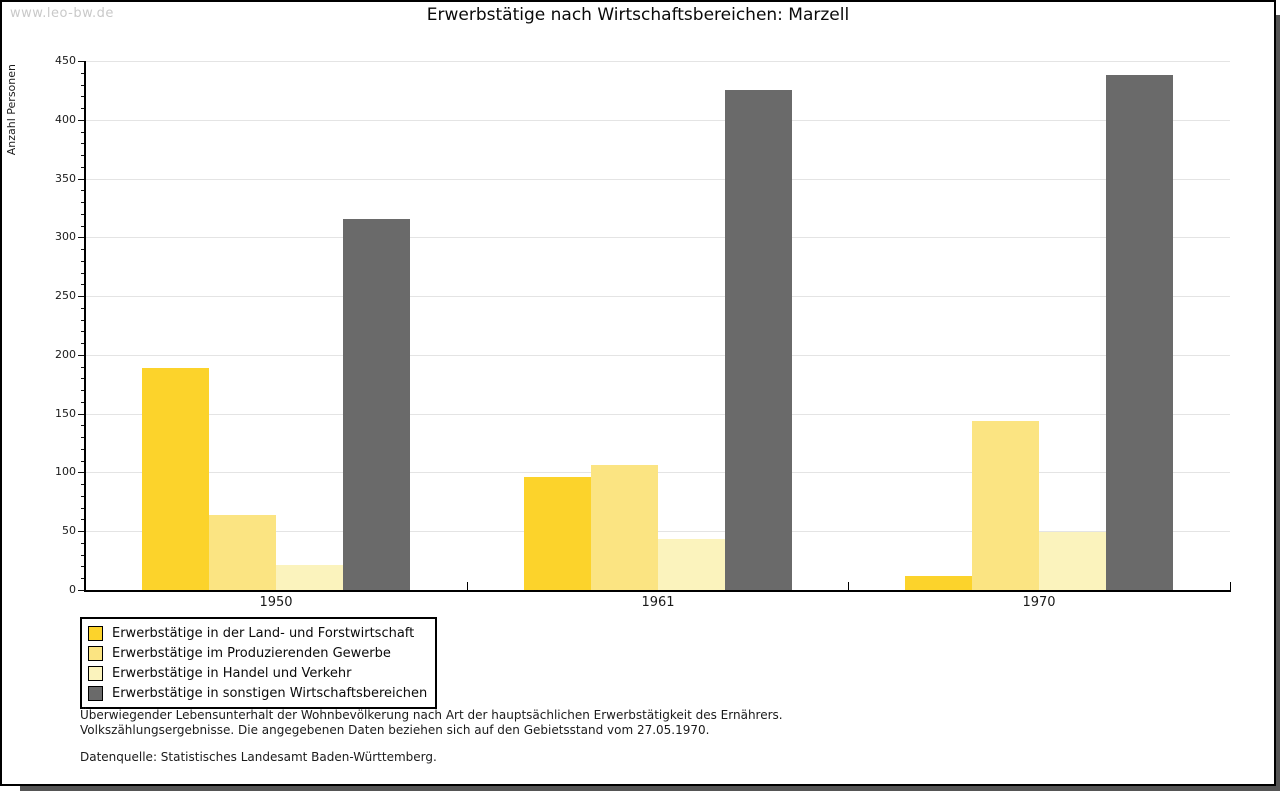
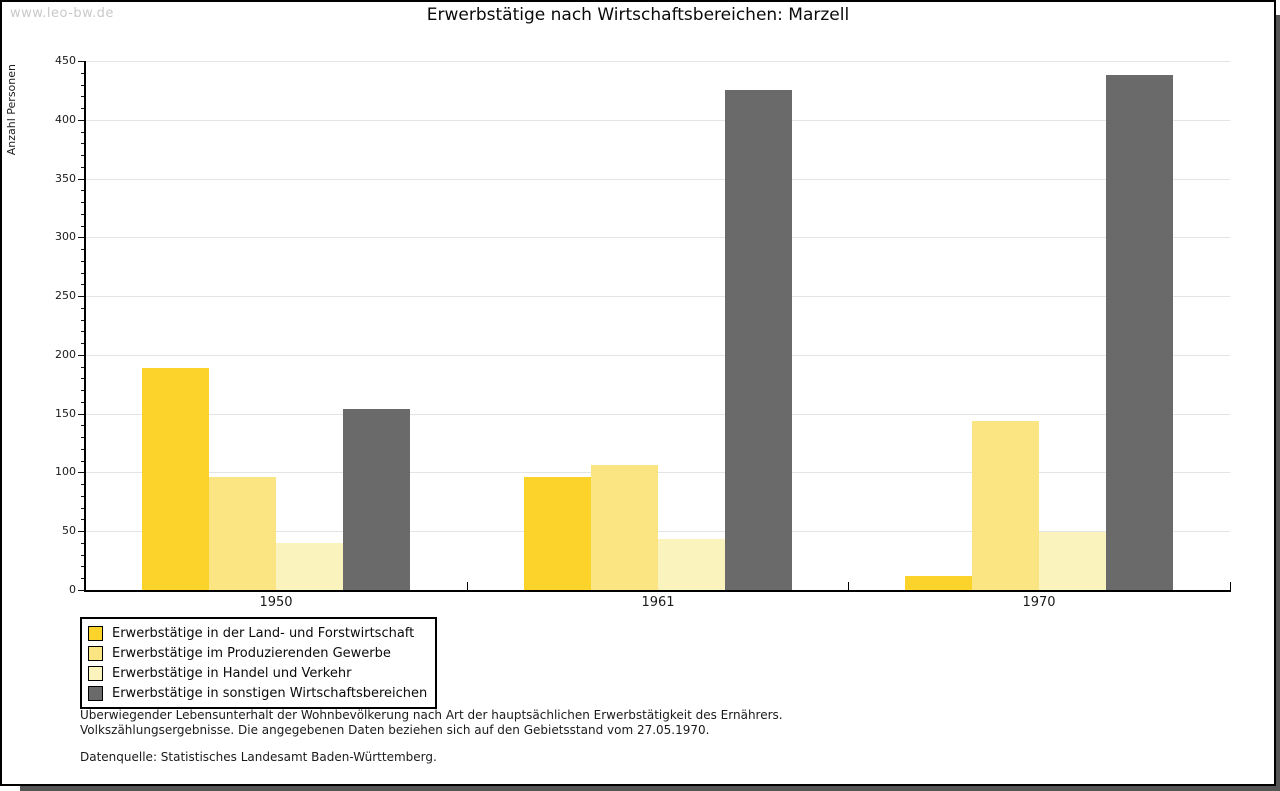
Erwerbstätige im Produzierenden Gewerbe/1950: 64 -> 96
Erwerbstätige in Handel und Verkehr/1950: 21 -> 40
Erwerbstätige in sonstigen Wirtschaftsbereichen/1950: 316 -> 154
